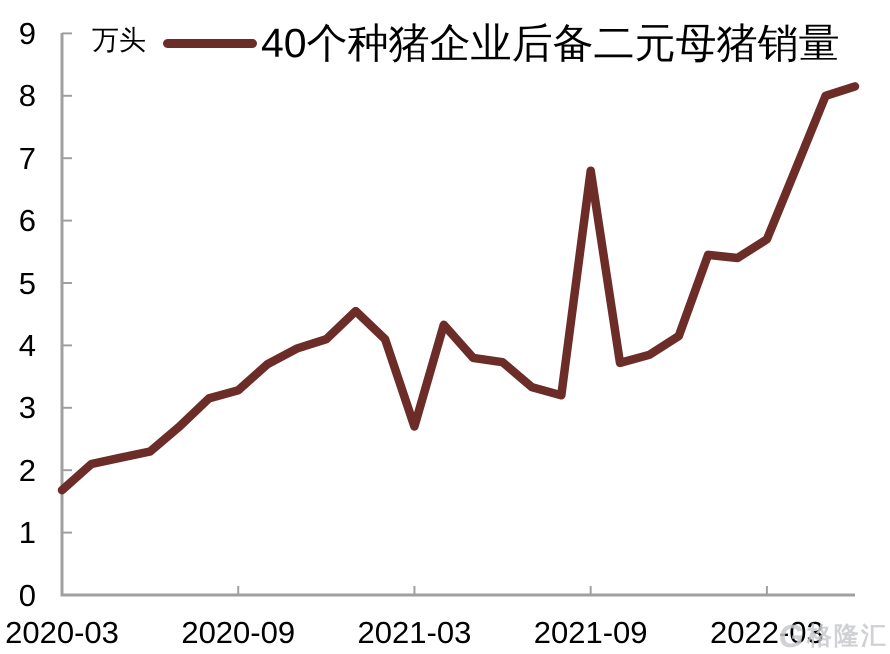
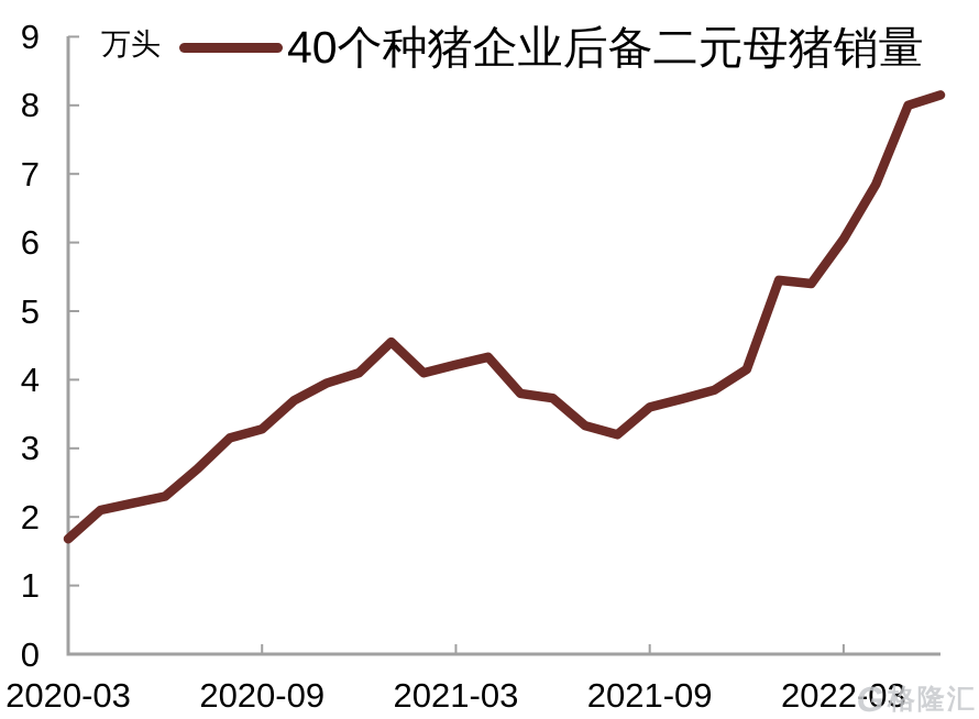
2021-03: 2.7 -> 4.2
2021-09: 6.8 -> 3.6
2022-03: 5.7 -> 6.0
